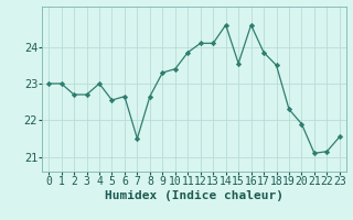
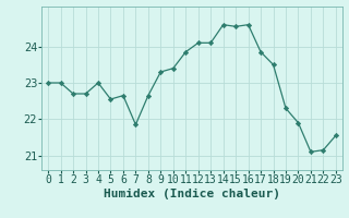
7: 21.50 -> 21.85
15: 23.55 -> 24.55
